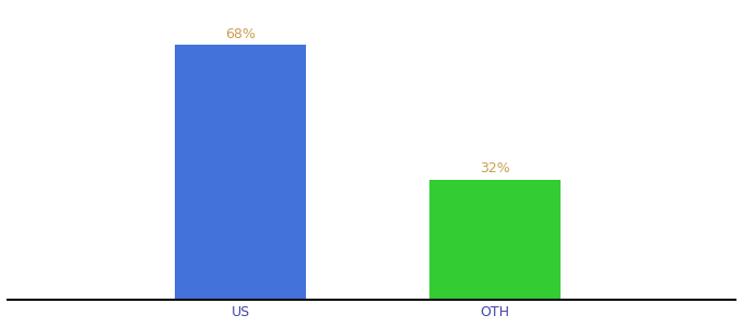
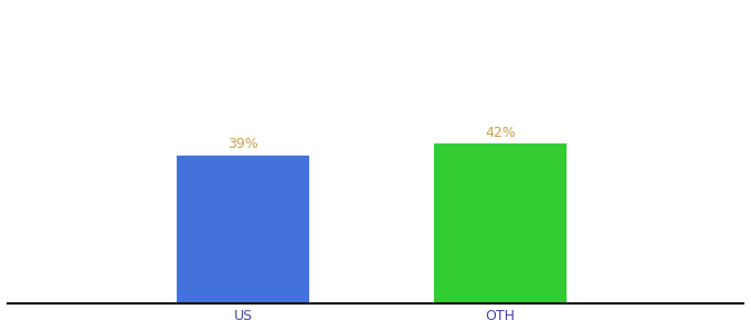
US: 68% -> 39%
OTH: 32% -> 42%
